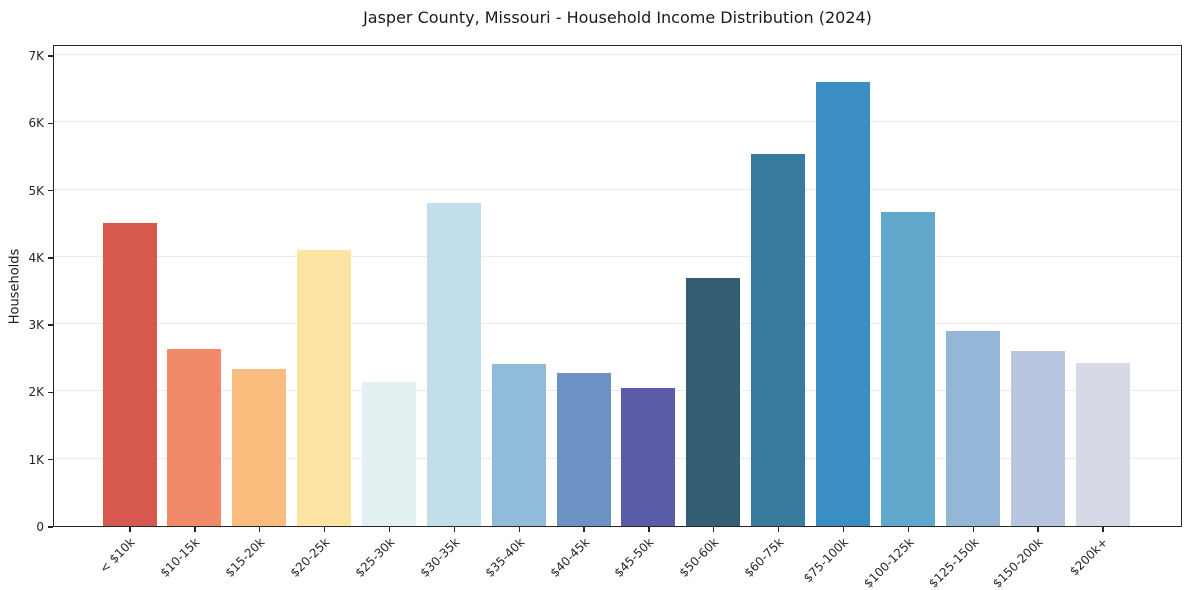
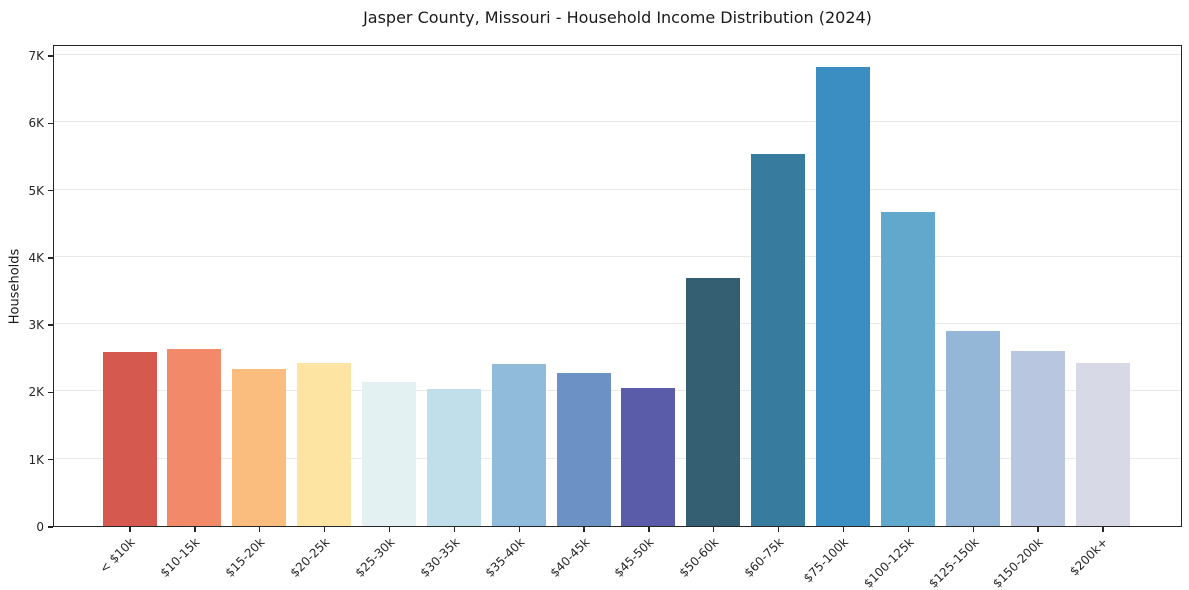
< $10k: 4.5K -> 2.6K
$20-25k: 4.1K -> 2.4K
$30-35k: 4.8K -> 2.0K
$75-100k: 6.6K -> 6.8K
